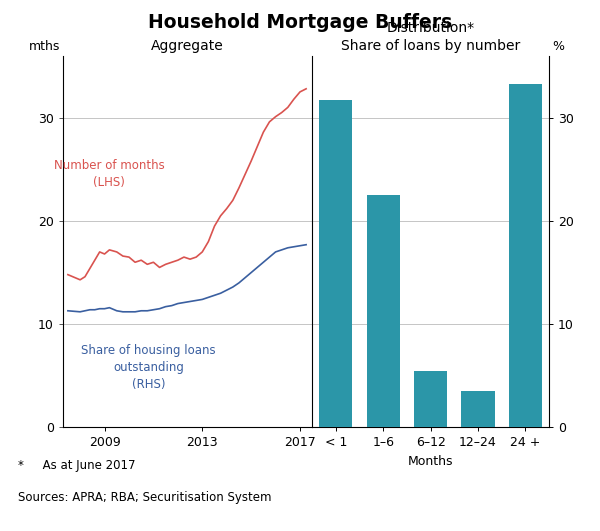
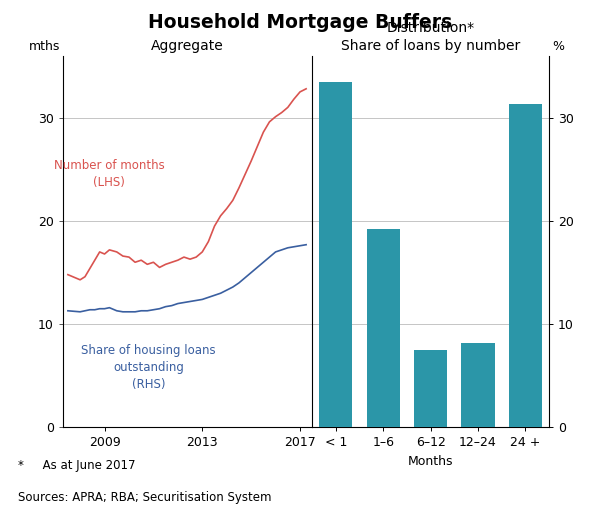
< 1: 31.7 -> 33.5
1–6: 22.5 -> 19.2
6–12: 5.5 -> 7.5
12–24: 3.5 -> 8.2
24 +: 33.3 -> 31.3
